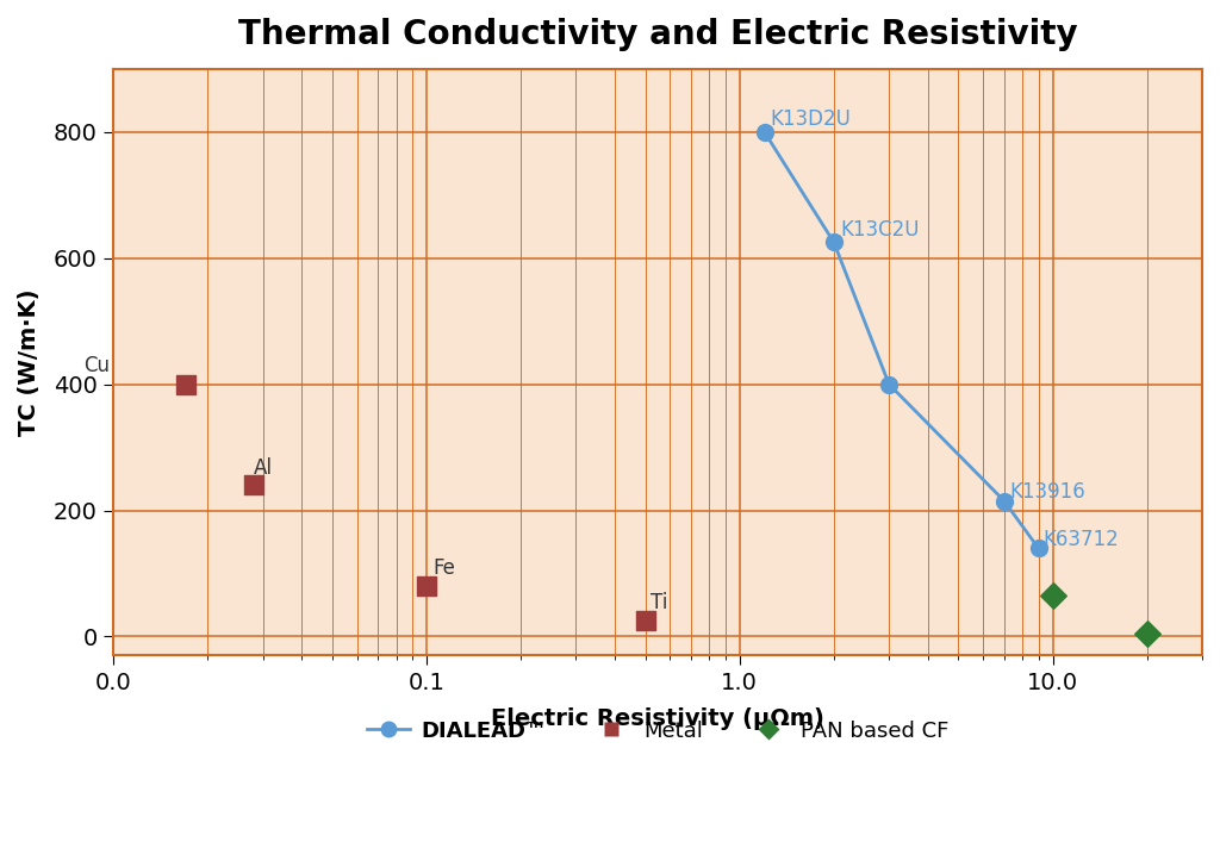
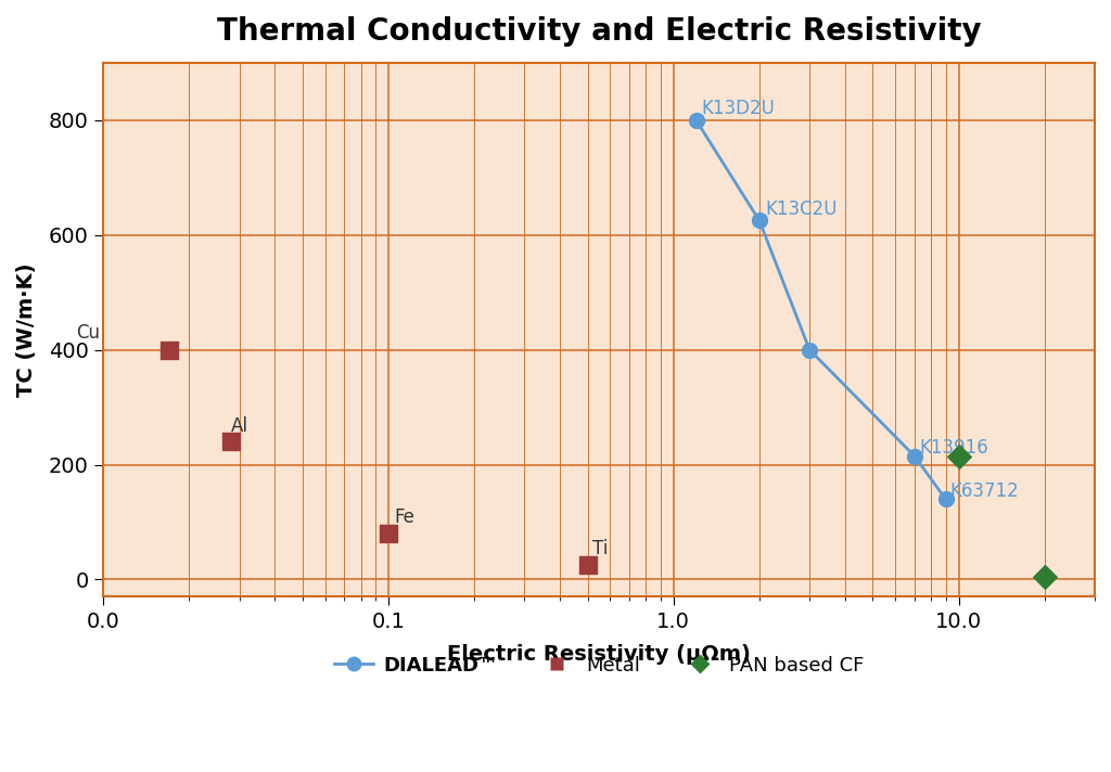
PAN based CF/10.0: 65 -> 214
